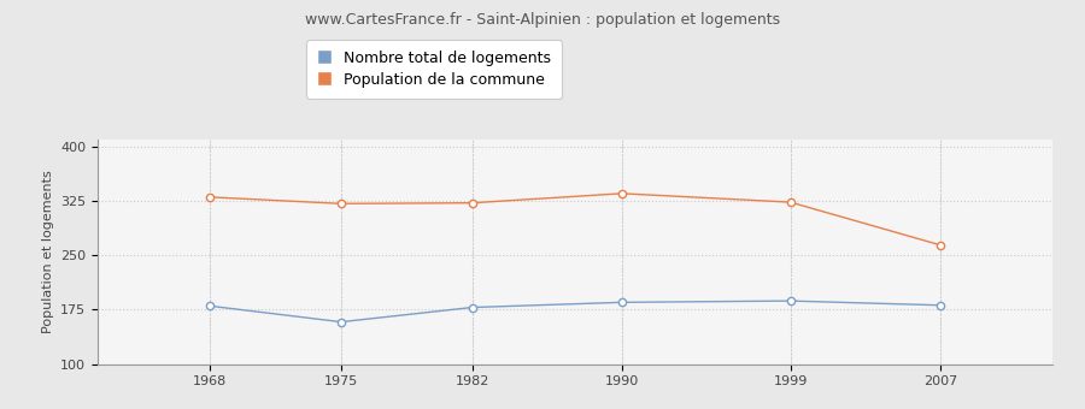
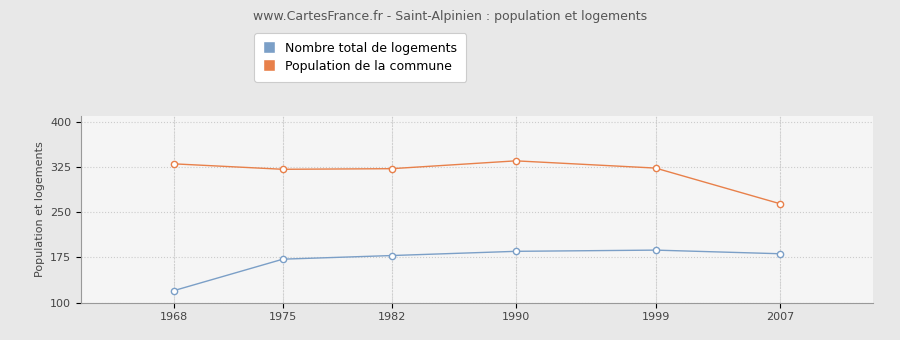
Nombre total de logements/1968: 180 -> 120
Nombre total de logements/1975: 158 -> 172
